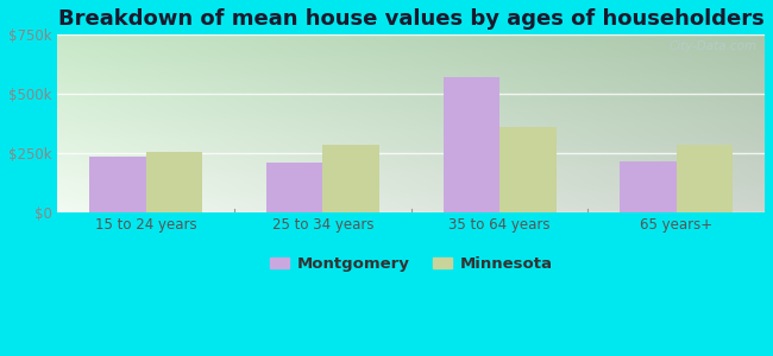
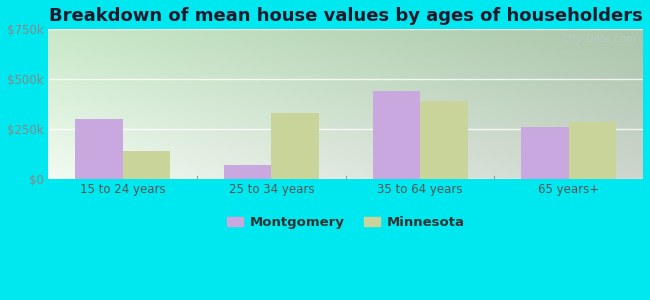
Montgomery/15 to 24 years: $240k -> $300k
Minnesota/15 to 24 years: $260k -> $140k
Montgomery/25 to 34 years: $210k -> $70k
Minnesota/25 to 34 years: $280k -> $330k
Montgomery/35 to 64 years: $570k -> $440k
Minnesota/35 to 64 years: $360k -> $390k
Montgomery/65 years+: $220k -> $260k
